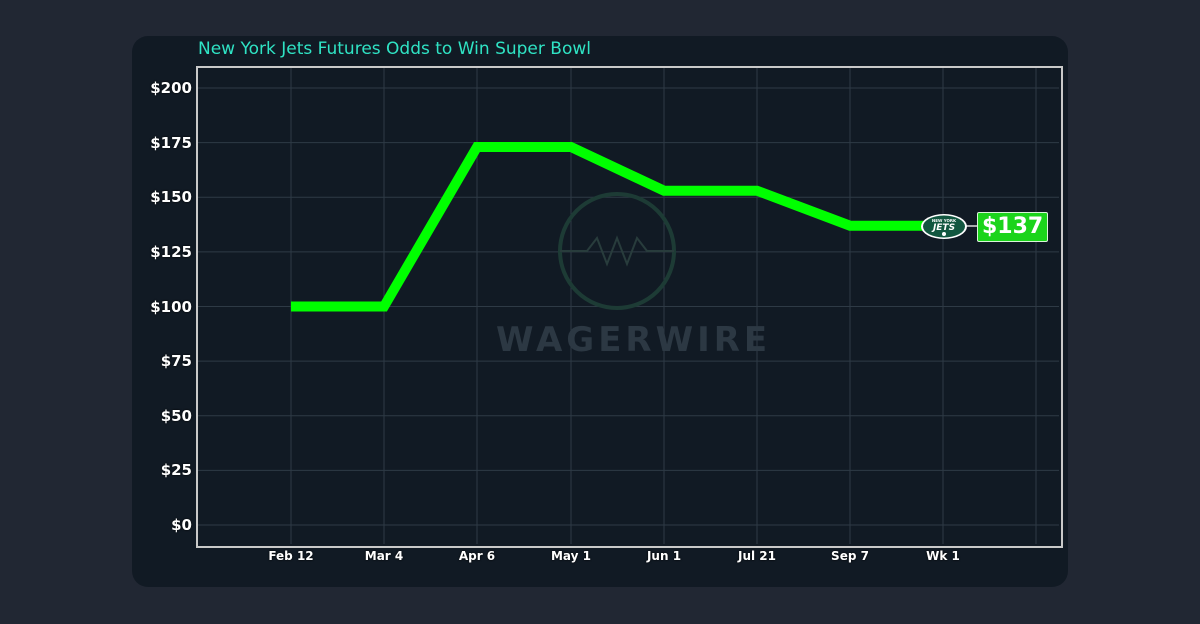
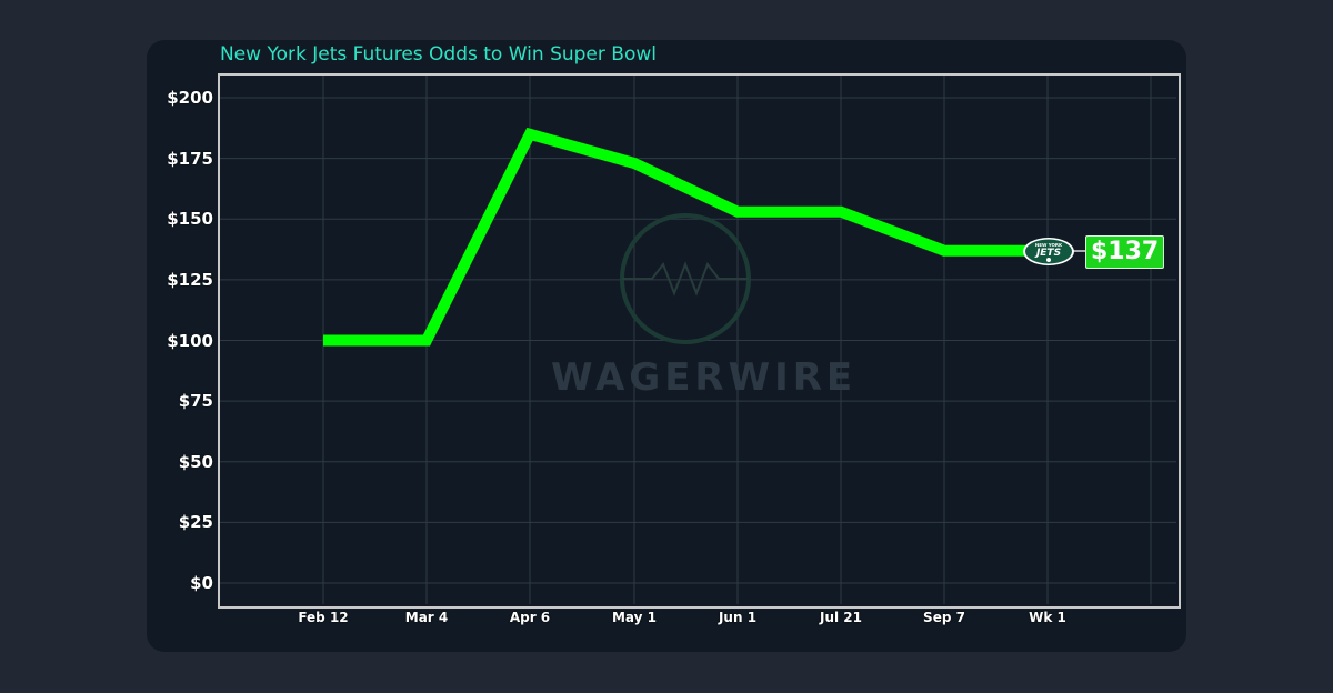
Apr 6: $173 -> $185
